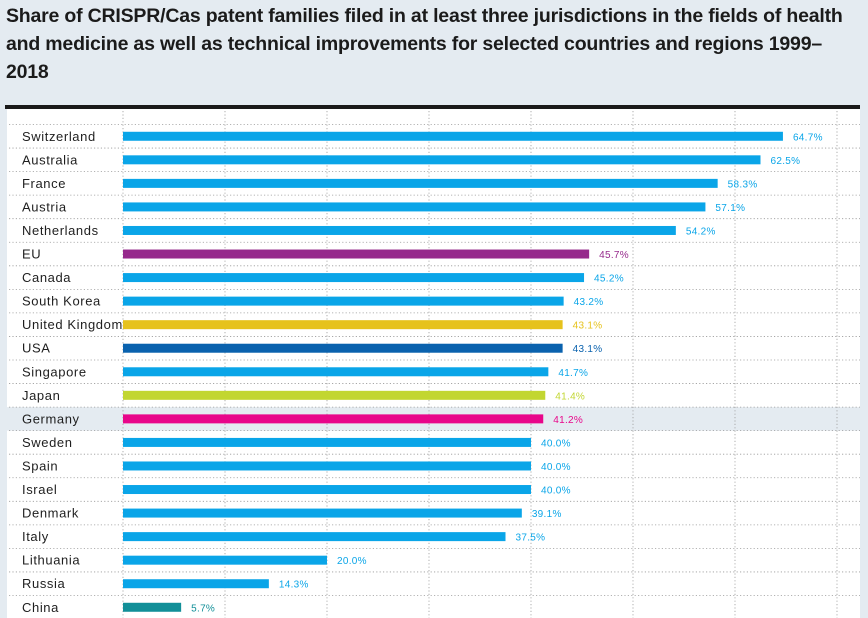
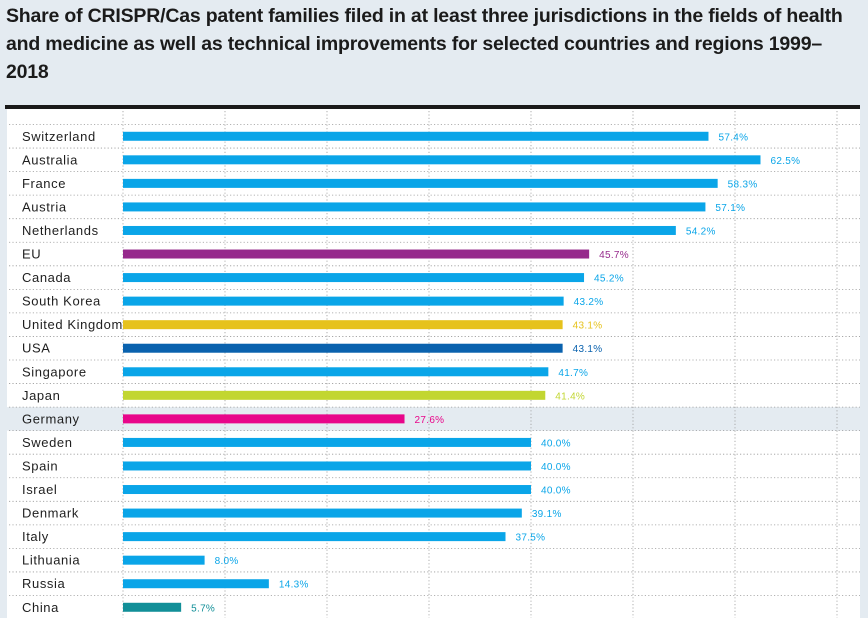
Switzerland: 64.7% -> 57.4%
Germany: 41.2% -> 27.6%
Lithuania: 20.0% -> 8.0%
